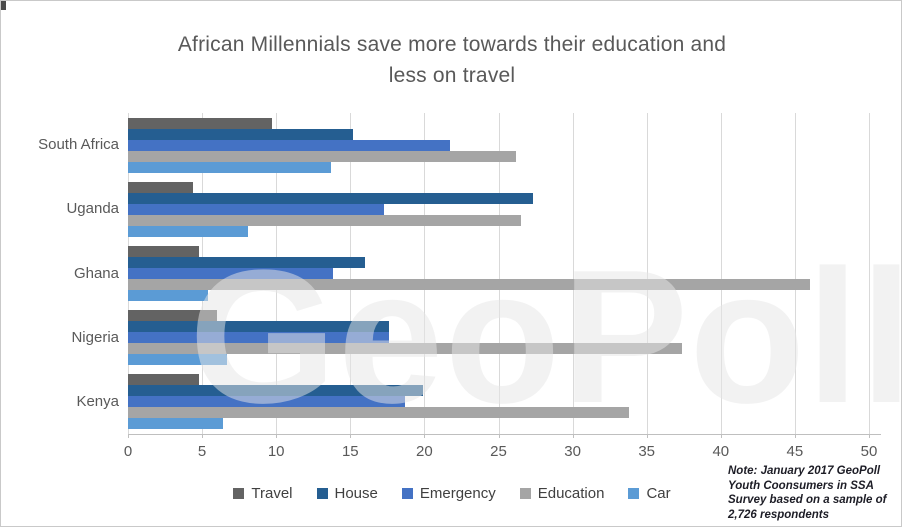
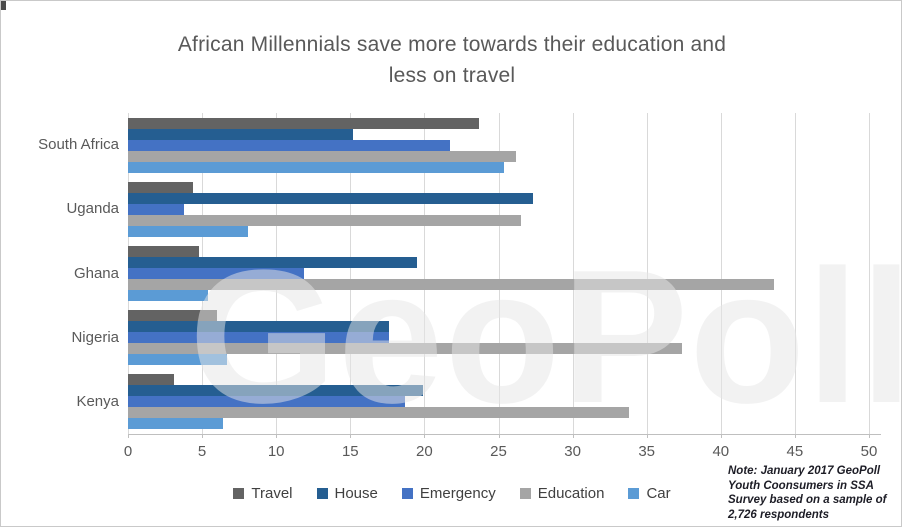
Travel/South Africa: 9.7 -> 23.7
Car/South Africa: 13.7 -> 25.4
Emergency/Uganda: 17.3 -> 3.8
House/Ghana: 16.0 -> 19.5
Emergency/Ghana: 13.8 -> 11.9
Education/Ghana: 46.0 -> 43.6
Travel/Kenya: 4.8 -> 3.1
